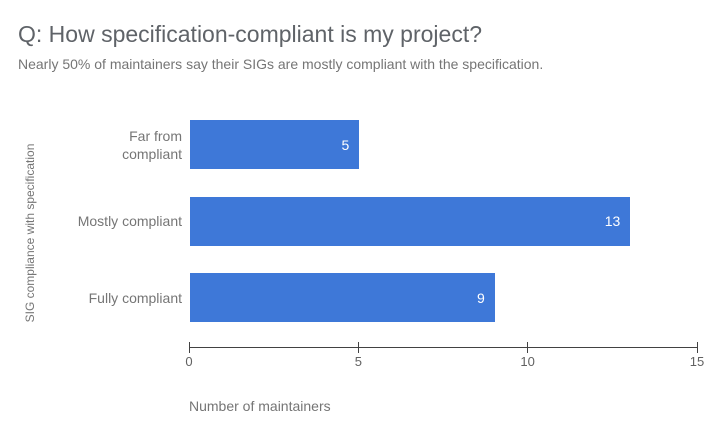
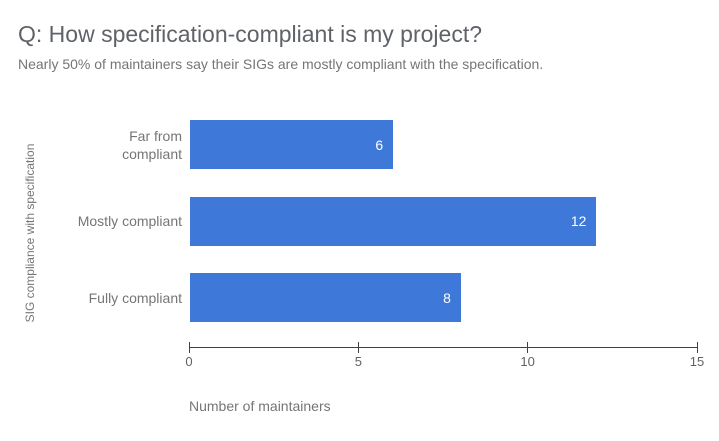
Far from compliant: 5 -> 6
Mostly compliant: 13 -> 12
Fully compliant: 9 -> 8
